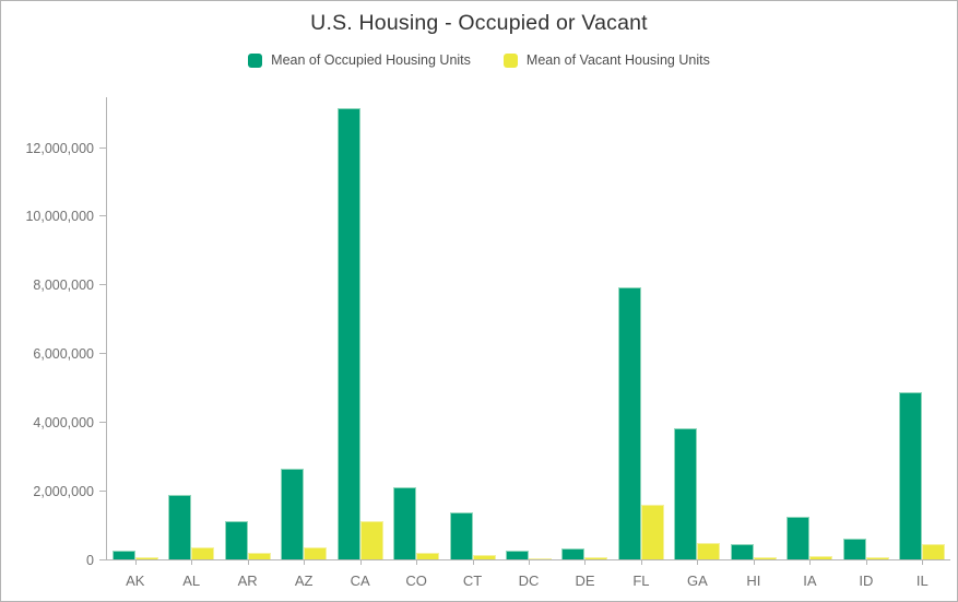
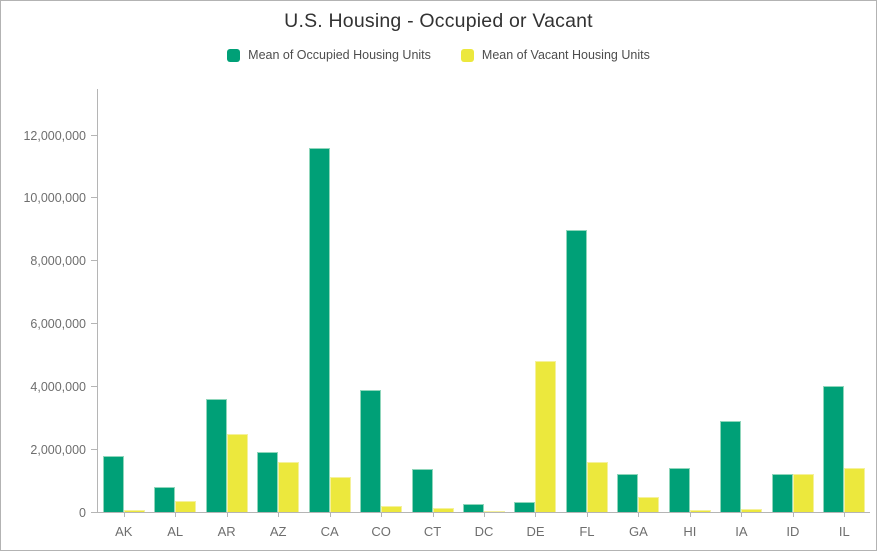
Mean of Occupied Housing Units/AK: 300000 -> 1800000
Mean of Occupied Housing Units/AL: 1900000 -> 800000
Mean of Occupied Housing Units/AR: 1100000 -> 3600000
Mean of Vacant Housing Units/AR: 200000 -> 2500000
Mean of Occupied Housing Units/AZ: 2600000 -> 1900000
Mean of Vacant Housing Units/AZ: 400000 -> 1600000
Mean of Occupied Housing Units/CA: 13200000 -> 11600000
Mean of Occupied Housing Units/CO: 2100000 -> 3900000
Mean of Vacant Housing Units/DE: 100000 -> 4800000
Mean of Occupied Housing Units/FL: 8000000 -> 9000000
Mean of Occupied Housing Units/GA: 3800000 -> 1200000
Mean of Occupied Housing Units/HI: 400000 -> 1400000
Mean of Occupied Housing Units/IA: 1200000 -> 2900000
Mean of Occupied Housing Units/ID: 600000 -> 1200000
Mean of Vacant Housing Units/ID: 100000 -> 1200000
Mean of Occupied Housing Units/IL: 4900000 -> 4000000
Mean of Vacant Housing Units/IL: 400000 -> 1400000
